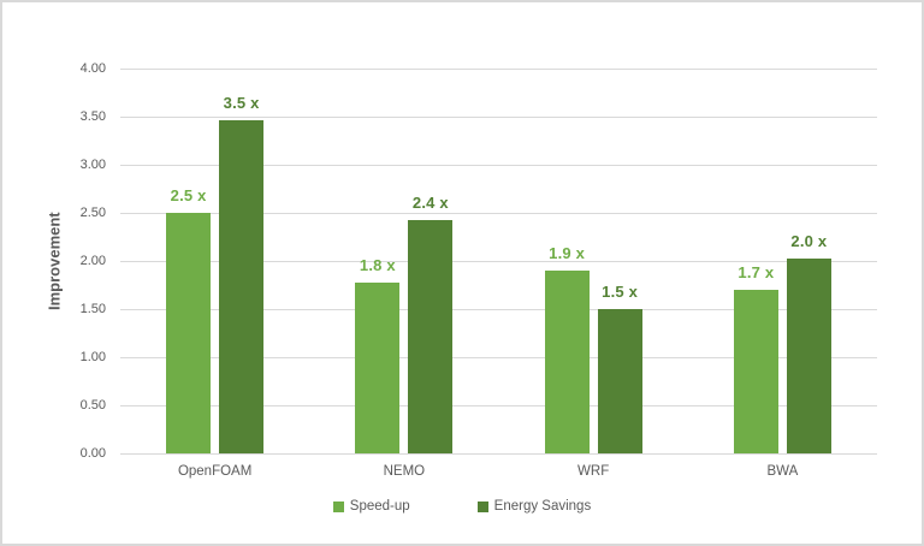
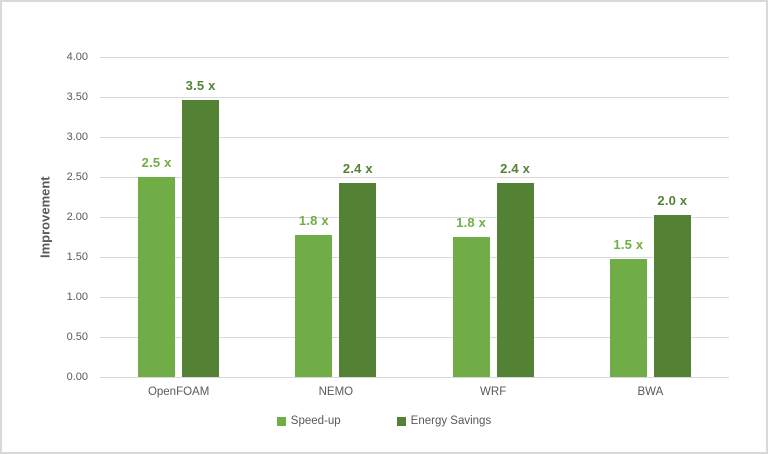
Speed-up/WRF: 1.9 -> 1.8
Energy Savings/WRF: 1.5 -> 2.4
Speed-up/BWA: 1.7 -> 1.5
